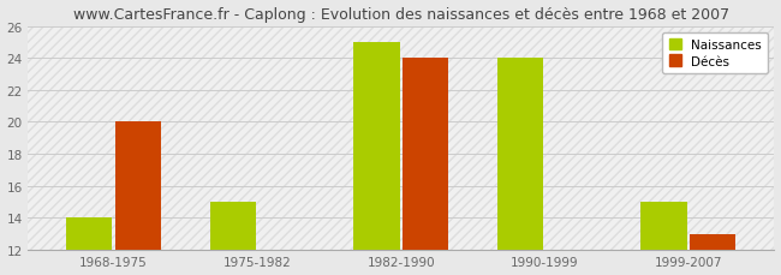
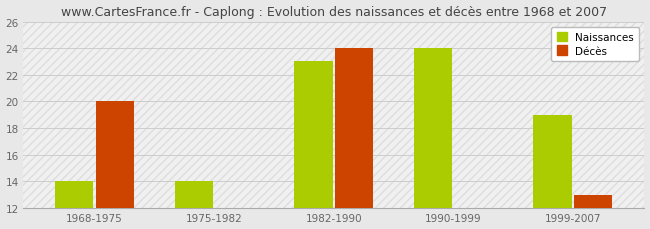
Naissances/1975-1982: 15 -> 14
Naissances/1982-1990: 25 -> 23
Naissances/1999-2007: 15 -> 19
